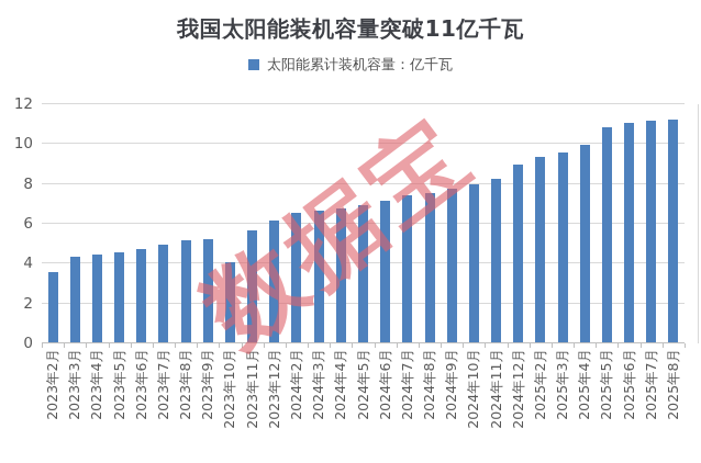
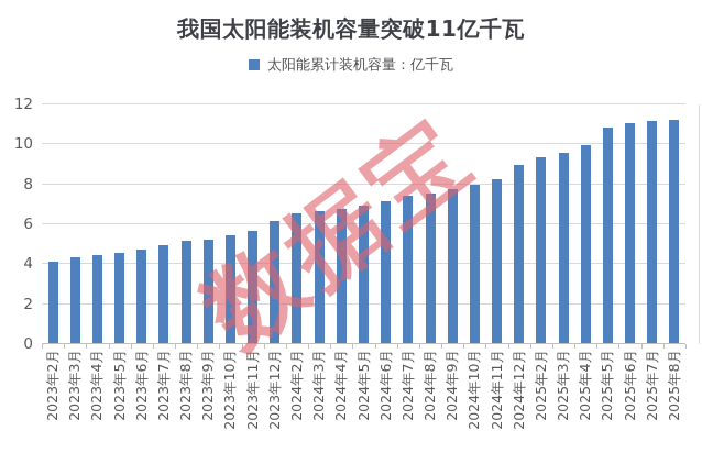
2023年2月: 3.5 -> 4.1
2023年10月: 4.0 -> 5.4
